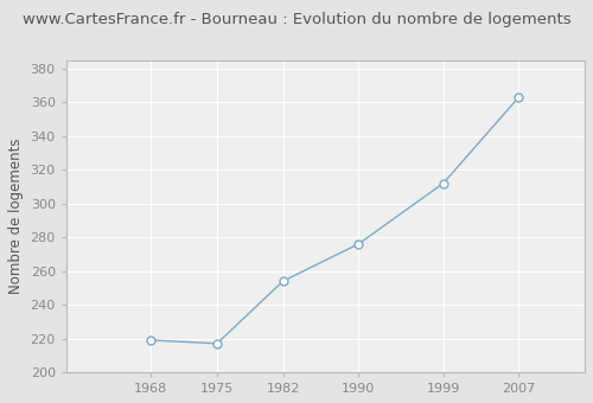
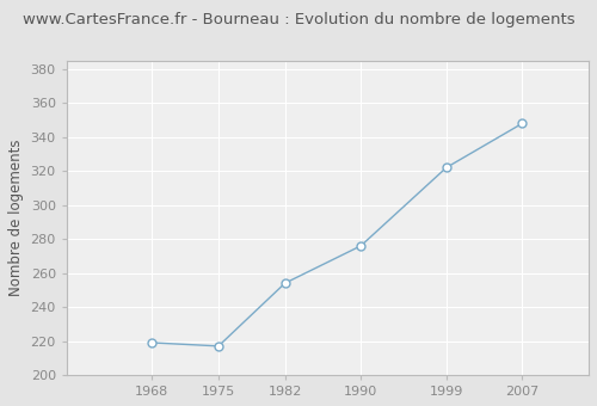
1999: 312 -> 322
2007: 363 -> 348
